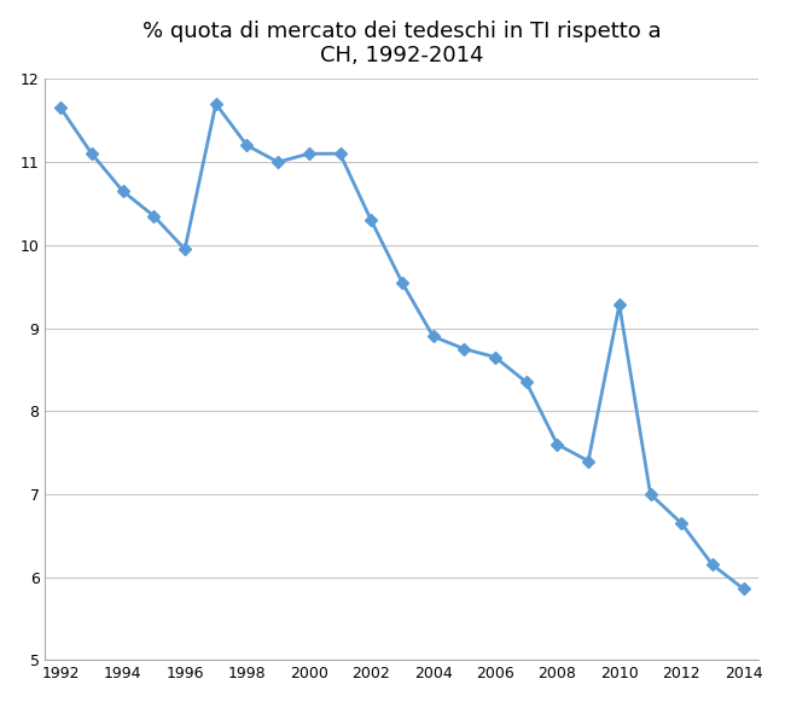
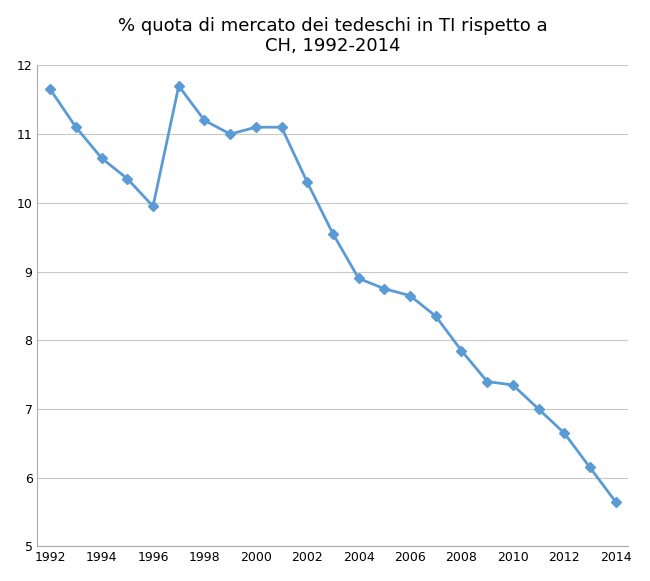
2008: 7.60 -> 7.85
2010: 9.28 -> 7.35
2014: 5.86 -> 5.65
